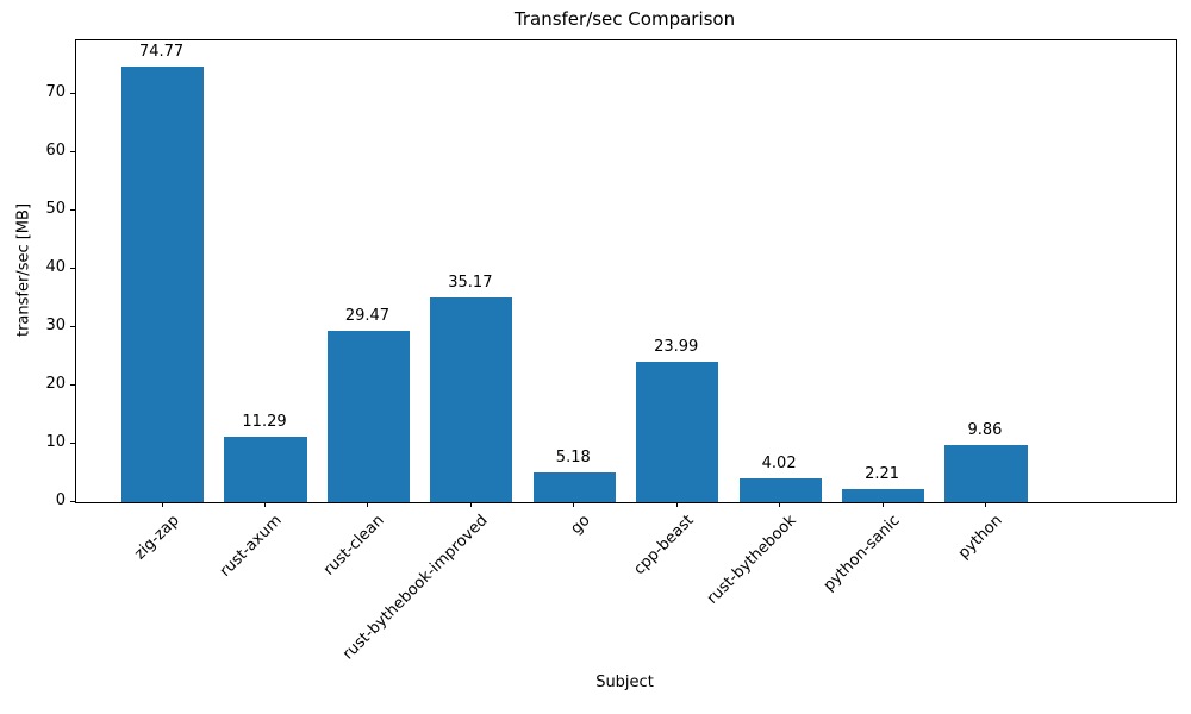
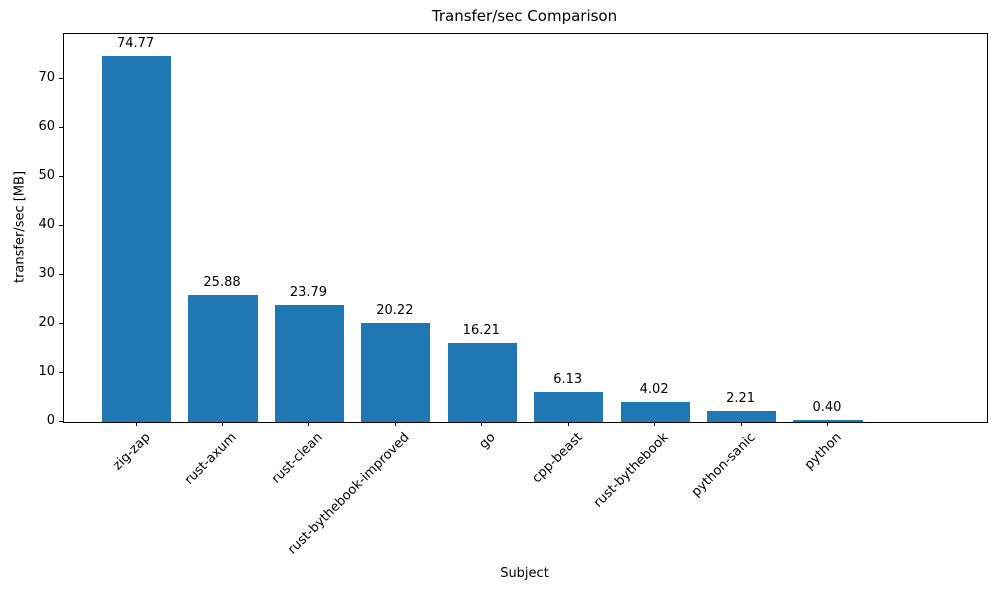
rust-axum: 11.29 -> 25.88
rust-clean: 29.47 -> 23.79
rust-bythebook-improved: 35.17 -> 20.22
go: 5.18 -> 16.21
cpp-beast: 23.99 -> 6.13
python: 9.86 -> 0.40
